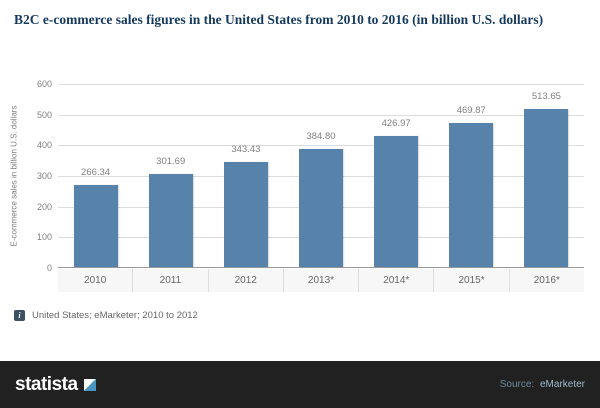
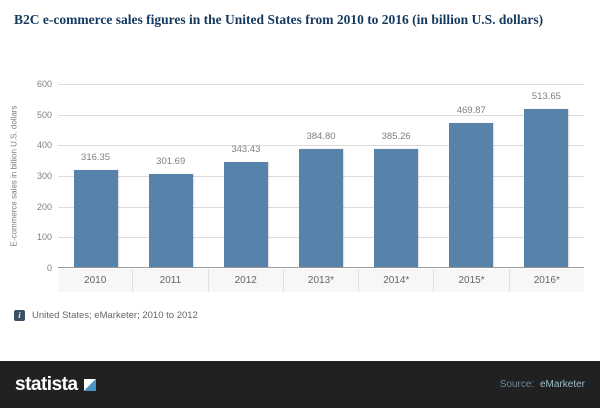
2010: 266.34 -> 316.35
2014*: 426.97 -> 385.26
